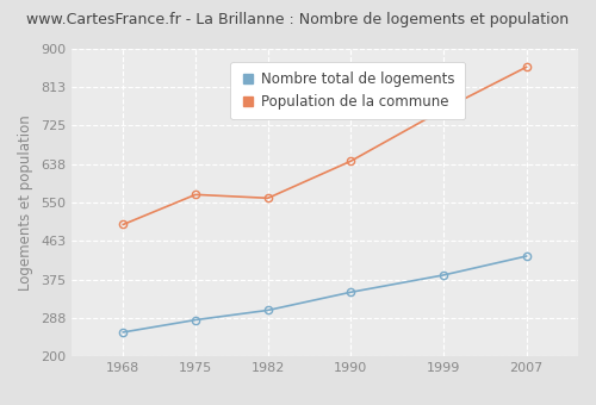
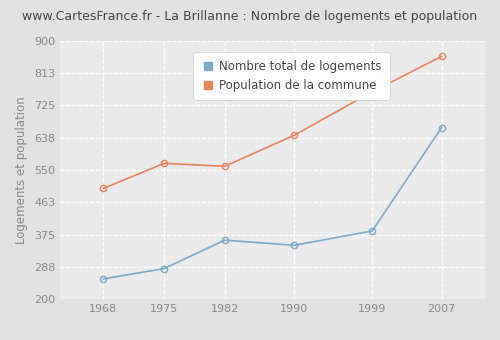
Nombre total de logements/1982: 305 -> 360
Nombre total de logements/2007: 428 -> 665
